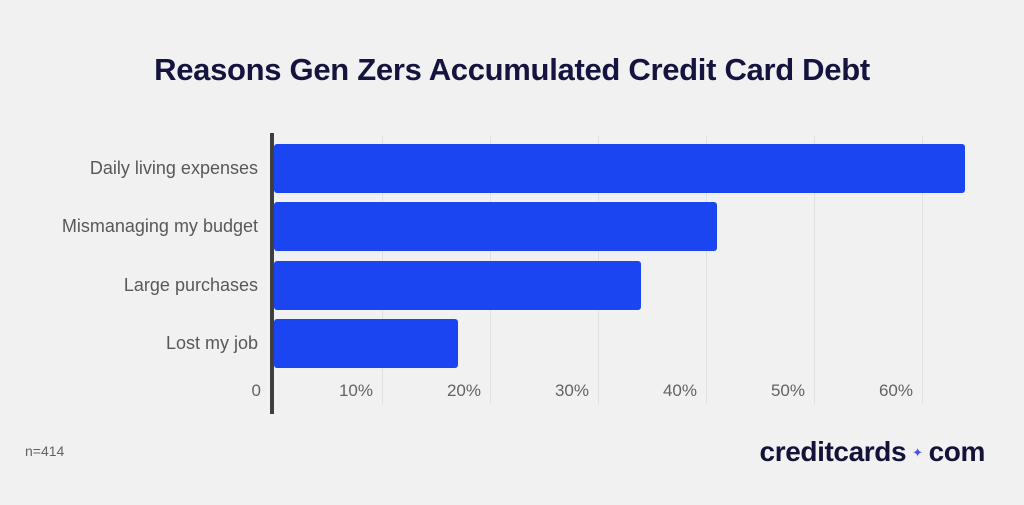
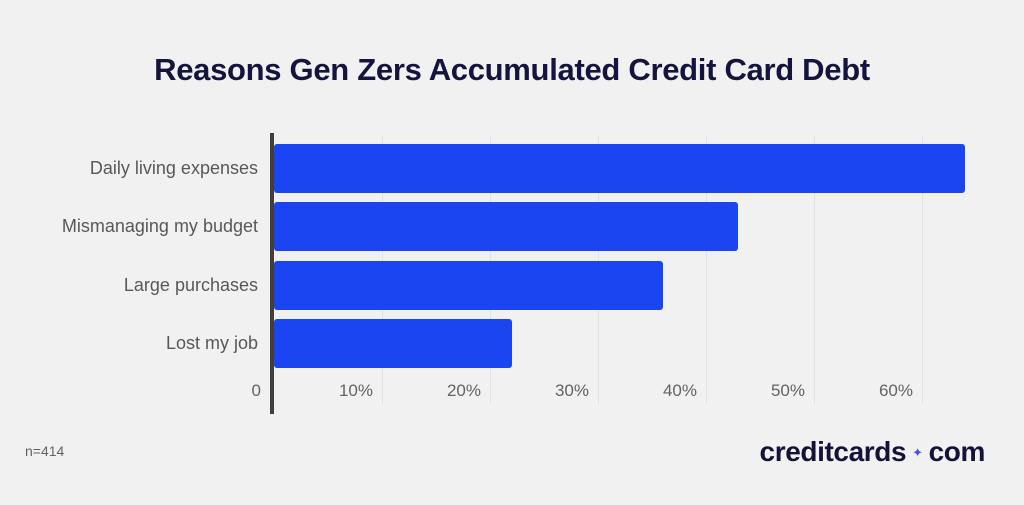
Mismanaging my budget: 41% -> 43%
Large purchases: 34% -> 36%
Lost my job: 17% -> 22%
